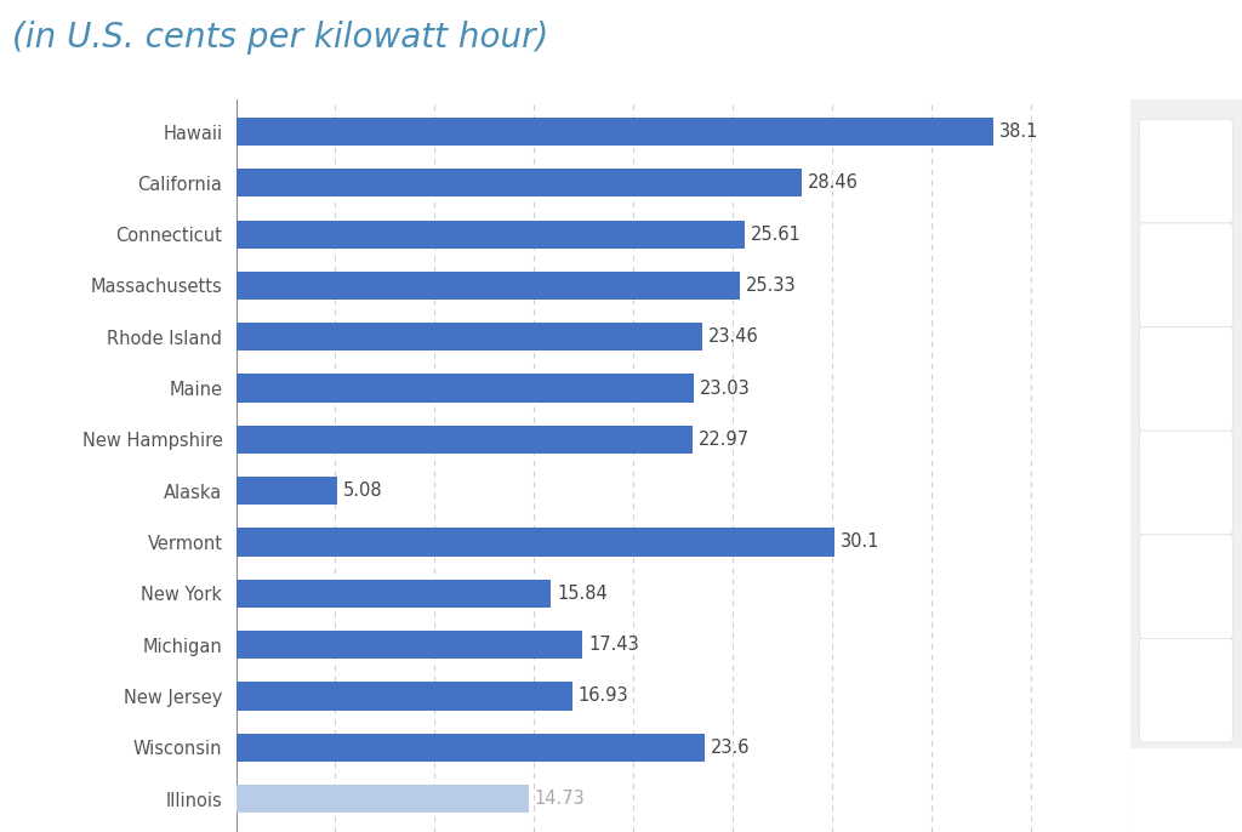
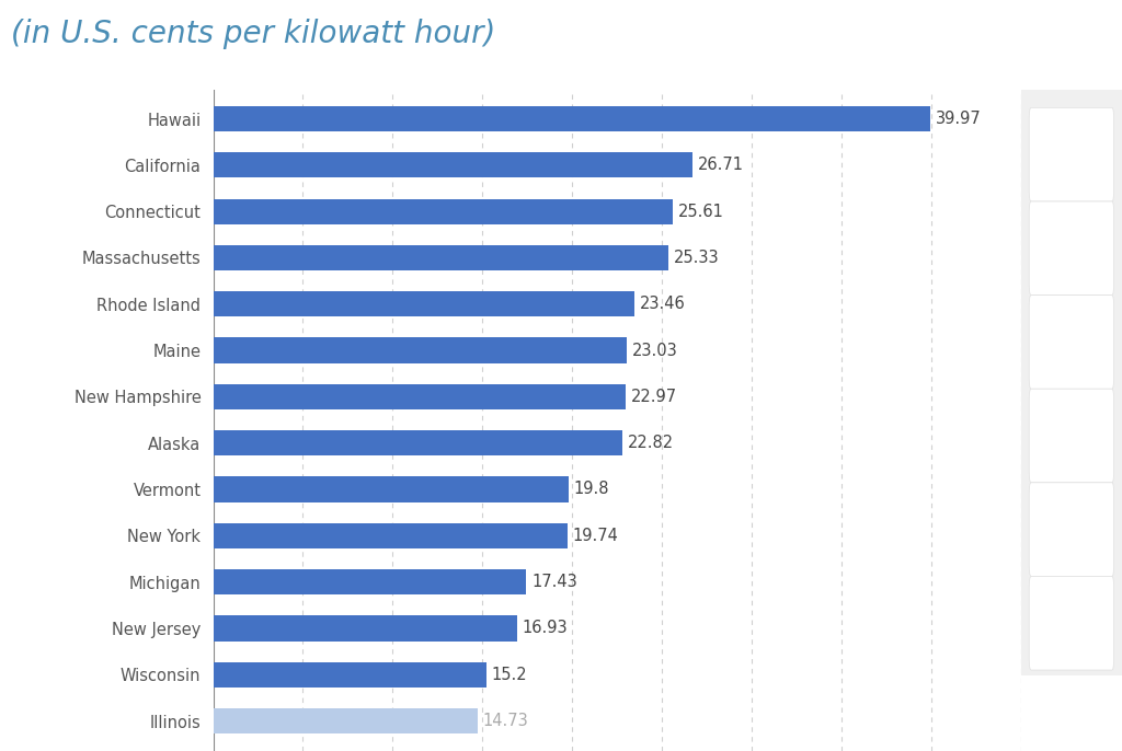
Hawaii: 38.1 -> 39.97
California: 28.46 -> 26.71
Alaska: 5.08 -> 22.82
Vermont: 30.1 -> 19.8
New York: 15.84 -> 19.74
Wisconsin: 23.6 -> 15.2
